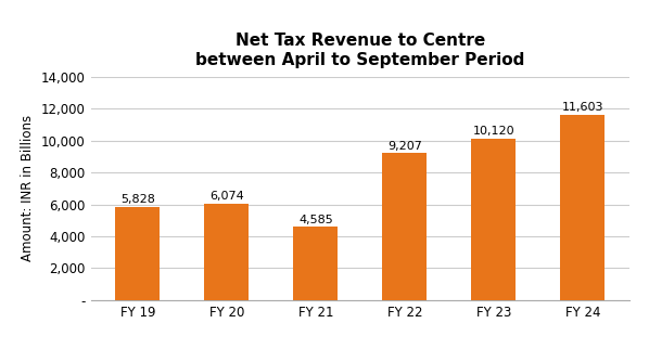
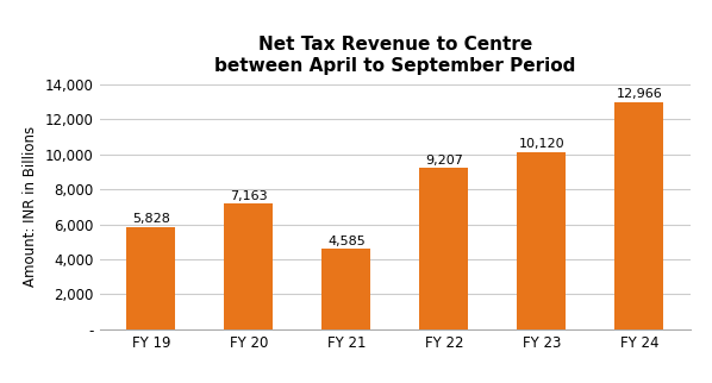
FY 20: 6,074 -> 7,163
FY 24: 11,603 -> 12,966
